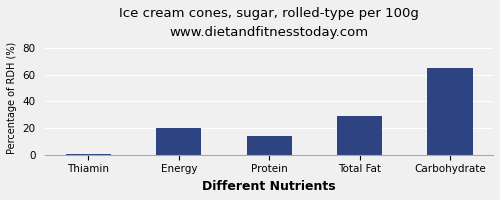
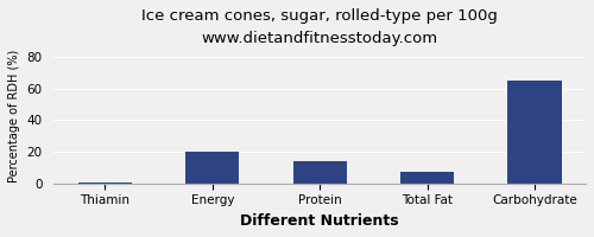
Total Fat: 29 -> 7
